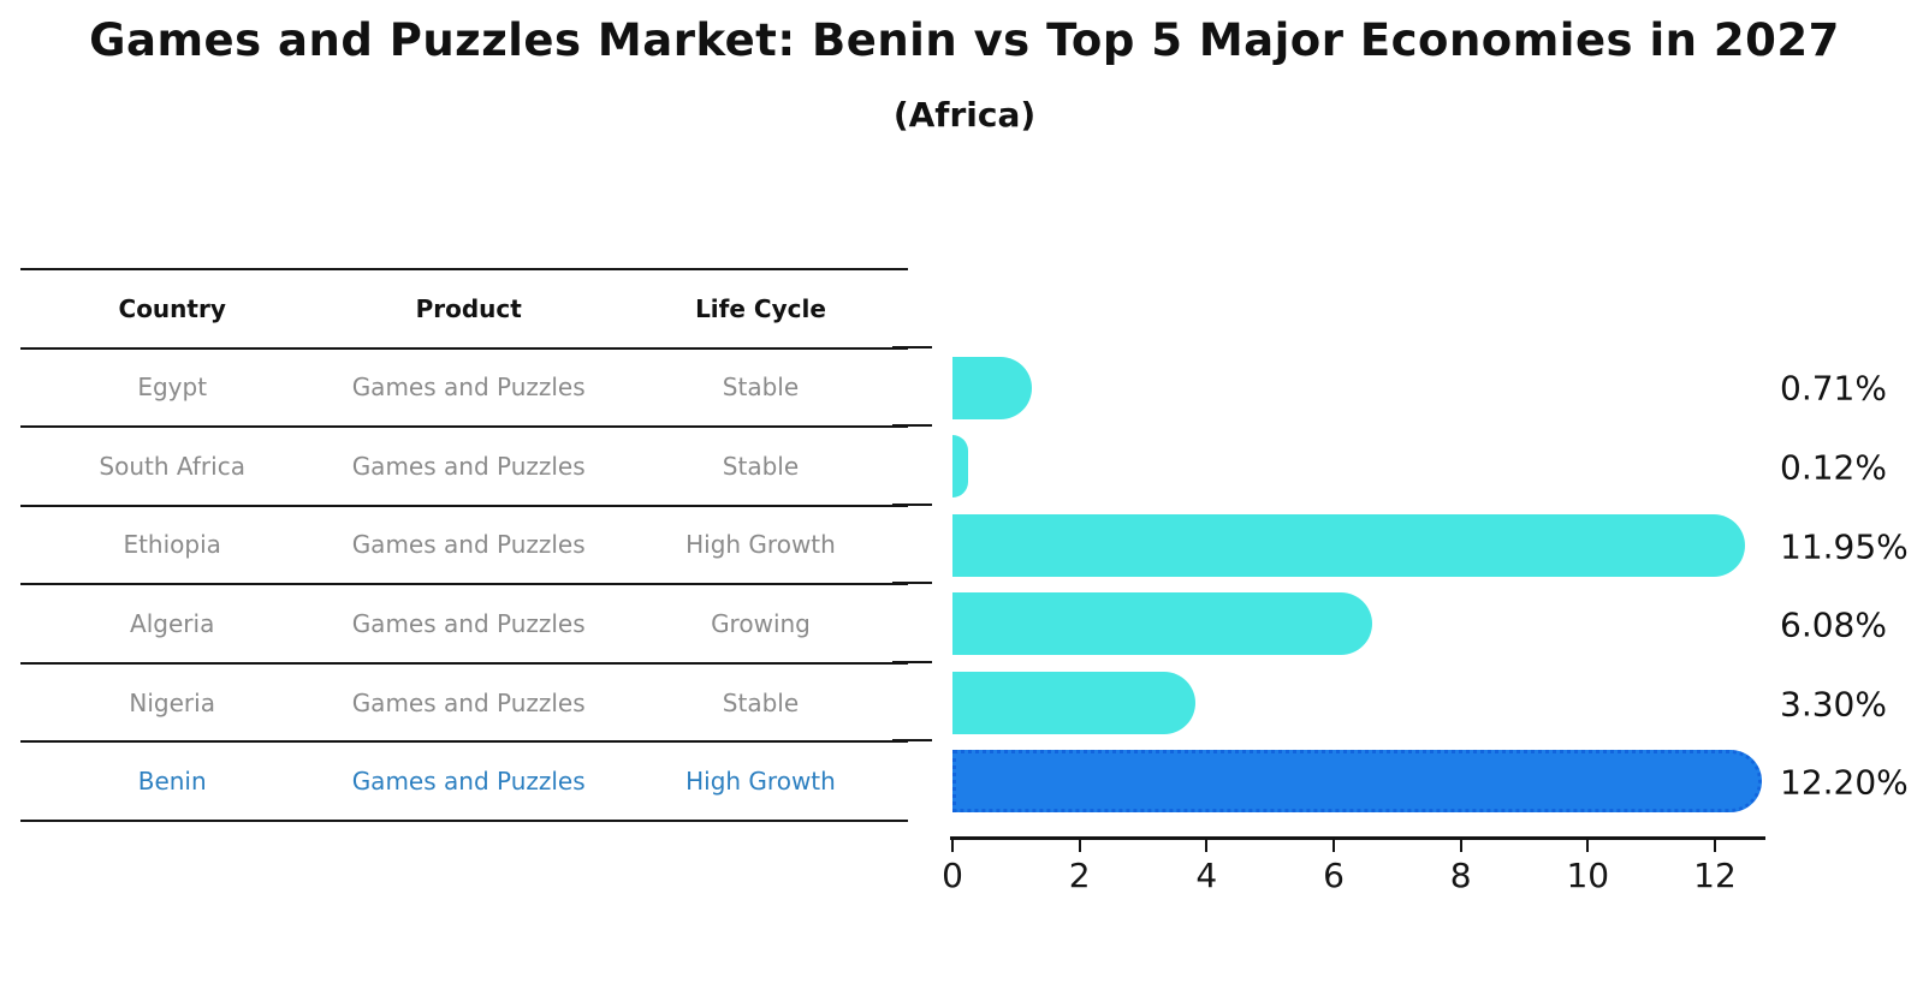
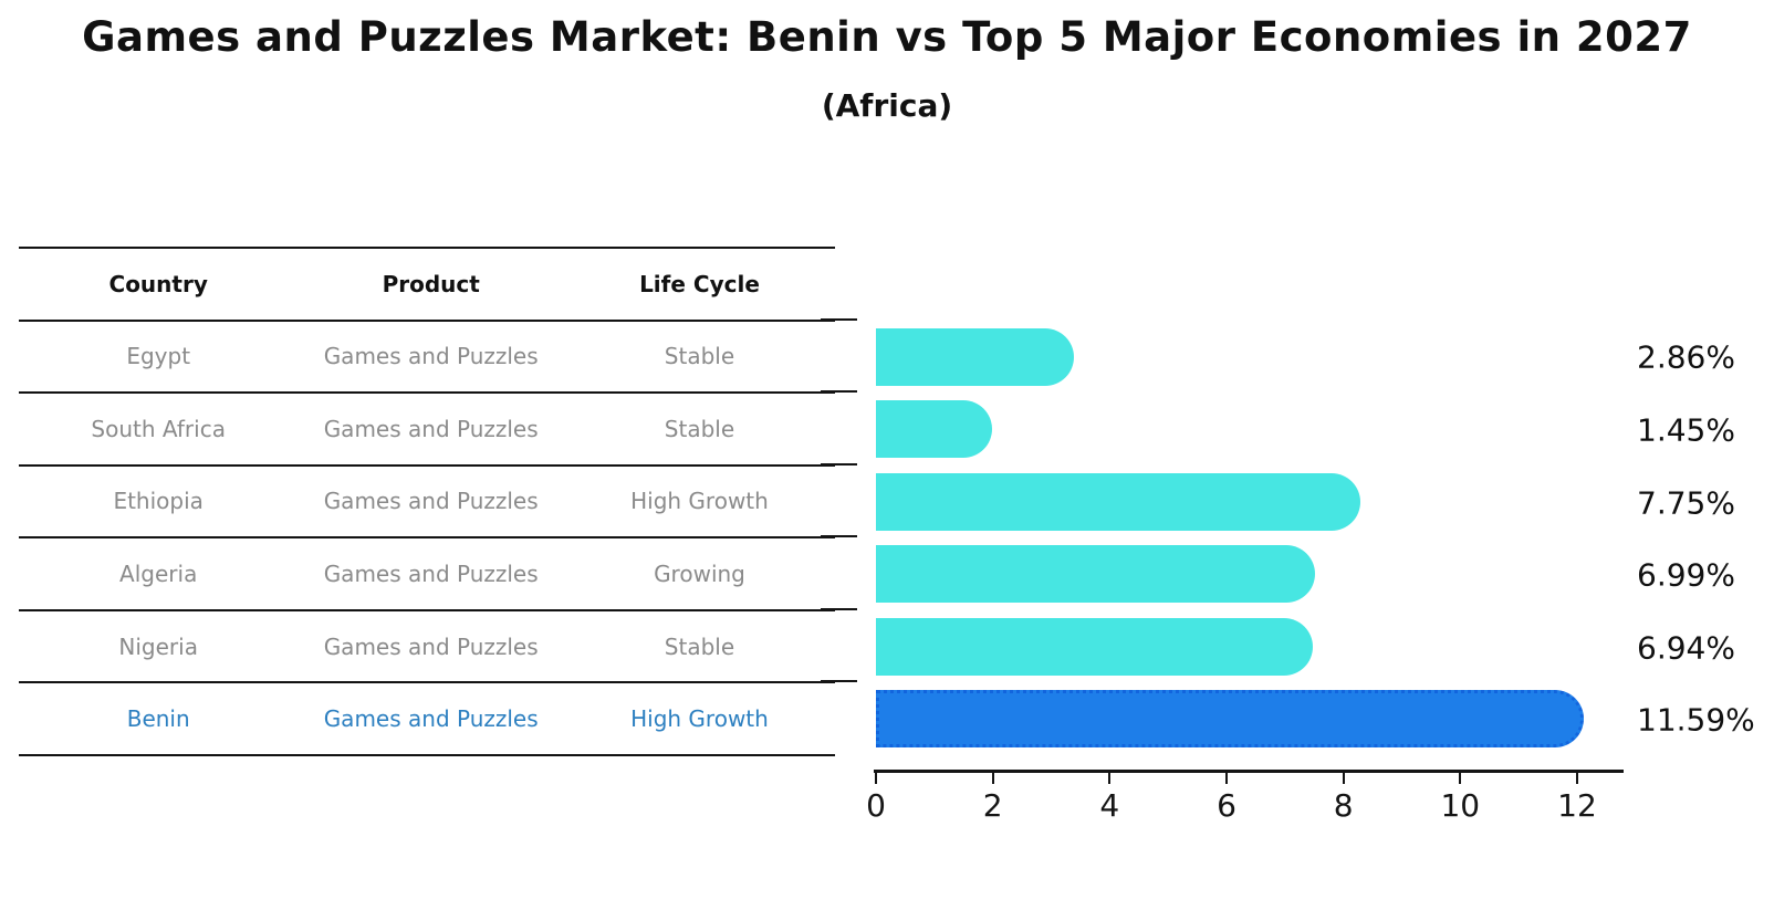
Egypt: 0.71% -> 2.86%
South Africa: 0.12% -> 1.45%
Ethiopia: 11.95% -> 7.75%
Algeria: 6.08% -> 6.99%
Nigeria: 3.30% -> 6.94%
Benin: 12.20% -> 11.59%
